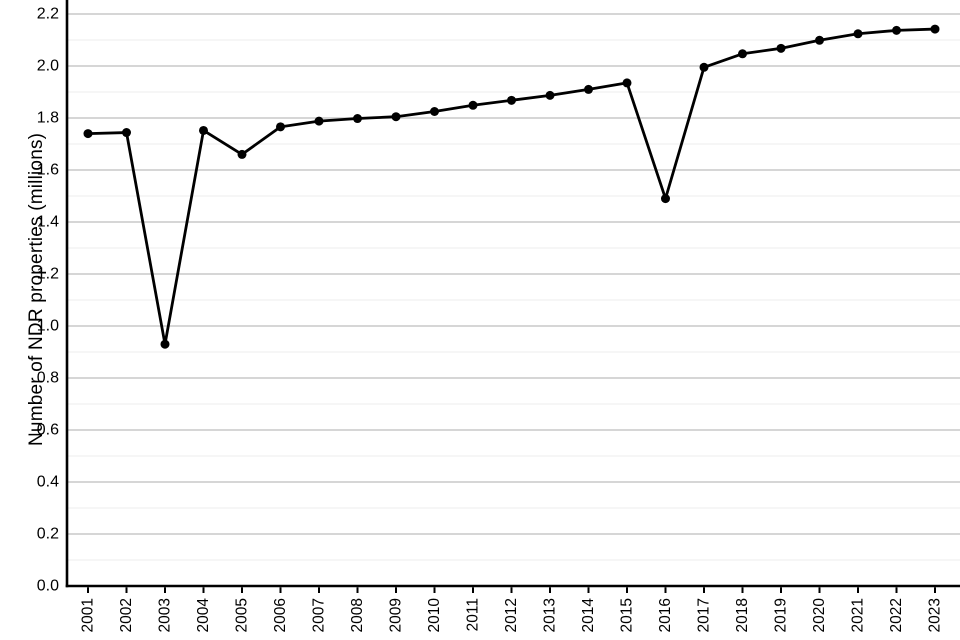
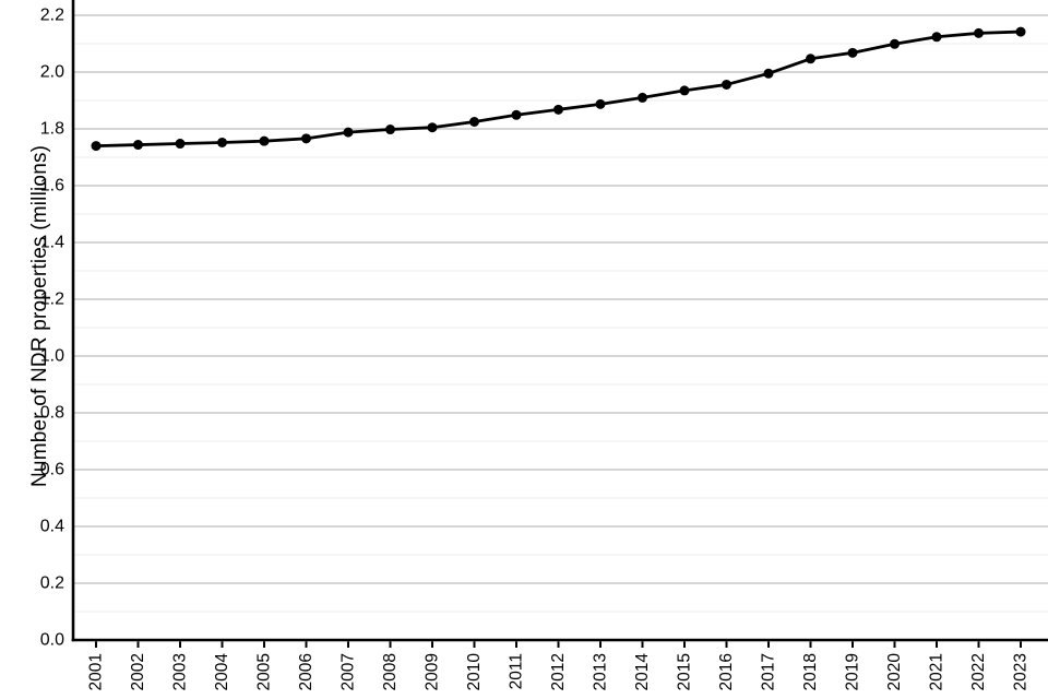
2003: 0.93 -> 1.75
2005: 1.66 -> 1.76
2016: 1.49 -> 1.96
